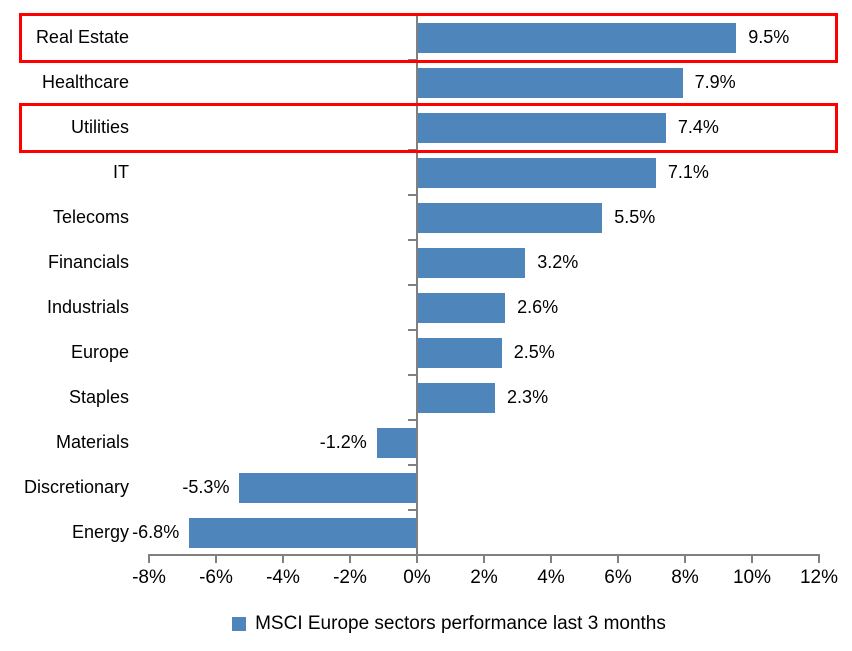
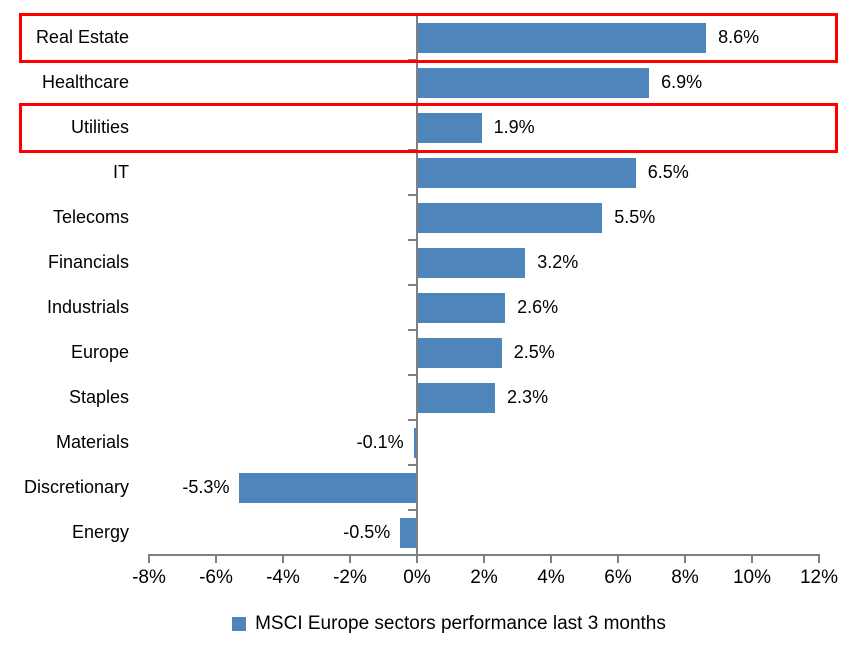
Real Estate: 9.5% -> 8.6%
Healthcare: 7.9% -> 6.9%
Utilities: 7.4% -> 1.9%
IT: 7.1% -> 6.5%
Materials: -1.2% -> -0.1%
Energy: -6.8% -> -0.5%
